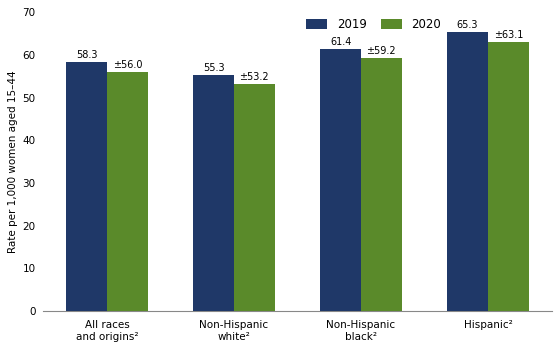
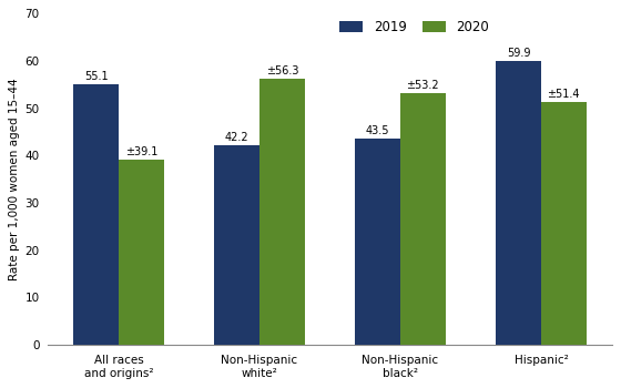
2019/All races and origins²: 58.3 -> 55.1
2020/All races and origins²: ±56.0 -> ±39.1
2019/Non-Hispanic white²: 55.3 -> 42.2
2020/Non-Hispanic white²: ±53.2 -> ±56.3
2019/Non-Hispanic black²: 61.4 -> 43.5
2020/Non-Hispanic black²: ±59.2 -> ±53.2
2019/Hispanic²: 65.3 -> 59.9
2020/Hispanic²: ±63.1 -> ±51.4
